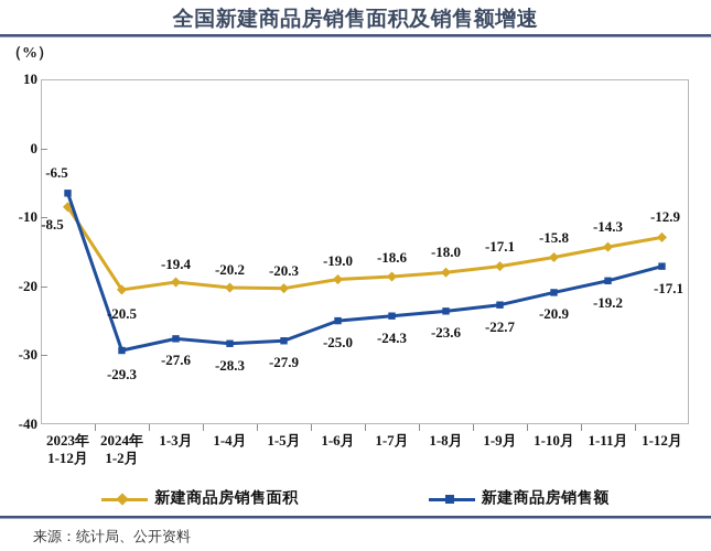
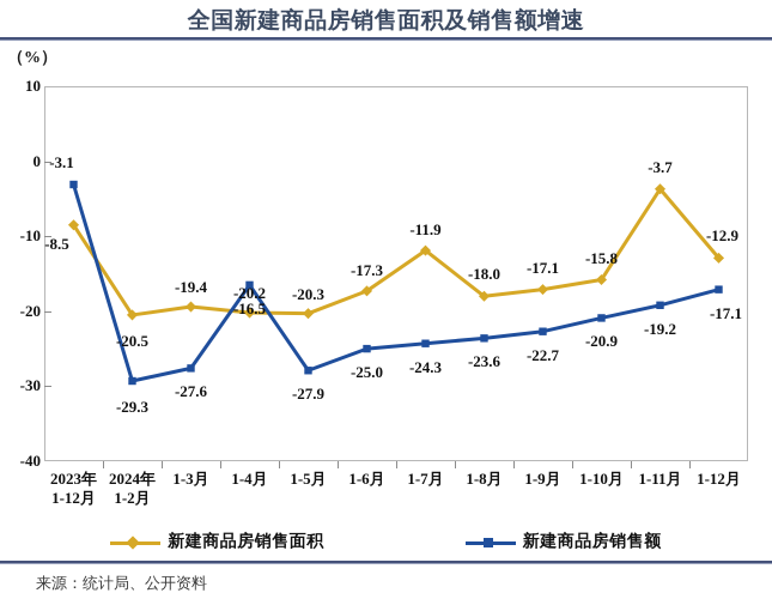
新建商品房销售额/2023年 1-12月: -6.5 -> -3.1
新建商品房销售额/1-4月: -28.3 -> -16.5
新建商品房销售面积/1-6月: -19.0 -> -17.3
新建商品房销售面积/1-7月: -18.6 -> -11.9
新建商品房销售面积/1-11月: -14.3 -> -3.7
